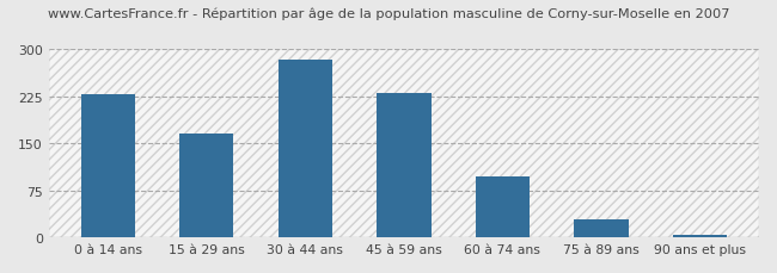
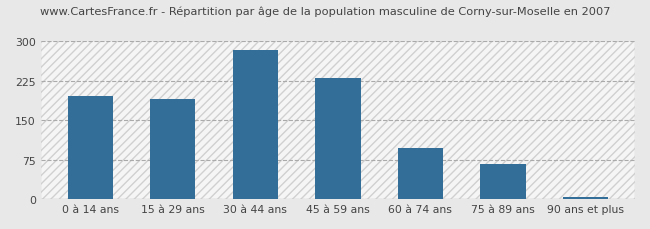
0 à 14 ans: 228 -> 196
15 à 29 ans: 165 -> 190
75 à 89 ans: 28 -> 66
